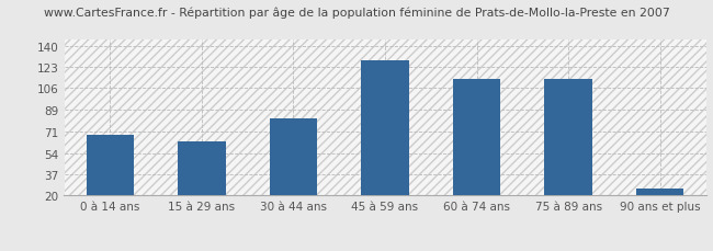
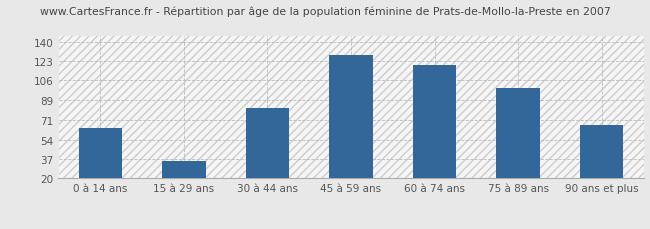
0 à 14 ans: 69 -> 64
15 à 29 ans: 63 -> 35
60 à 74 ans: 113 -> 119
75 à 89 ans: 113 -> 99
90 ans et plus: 26 -> 67
